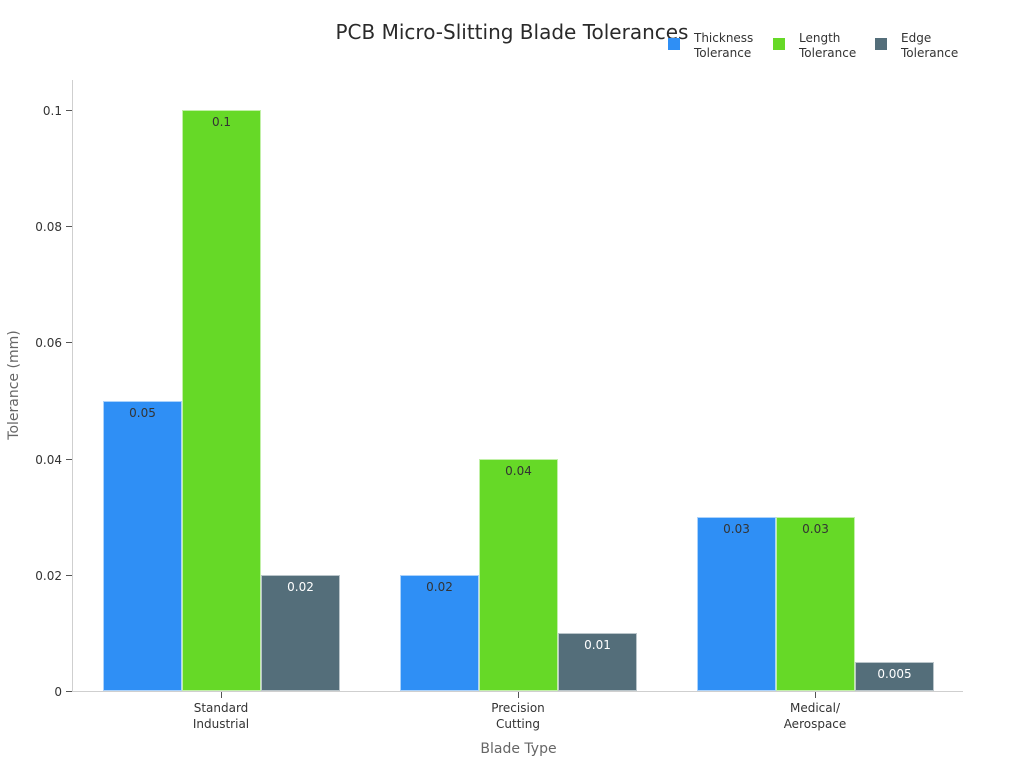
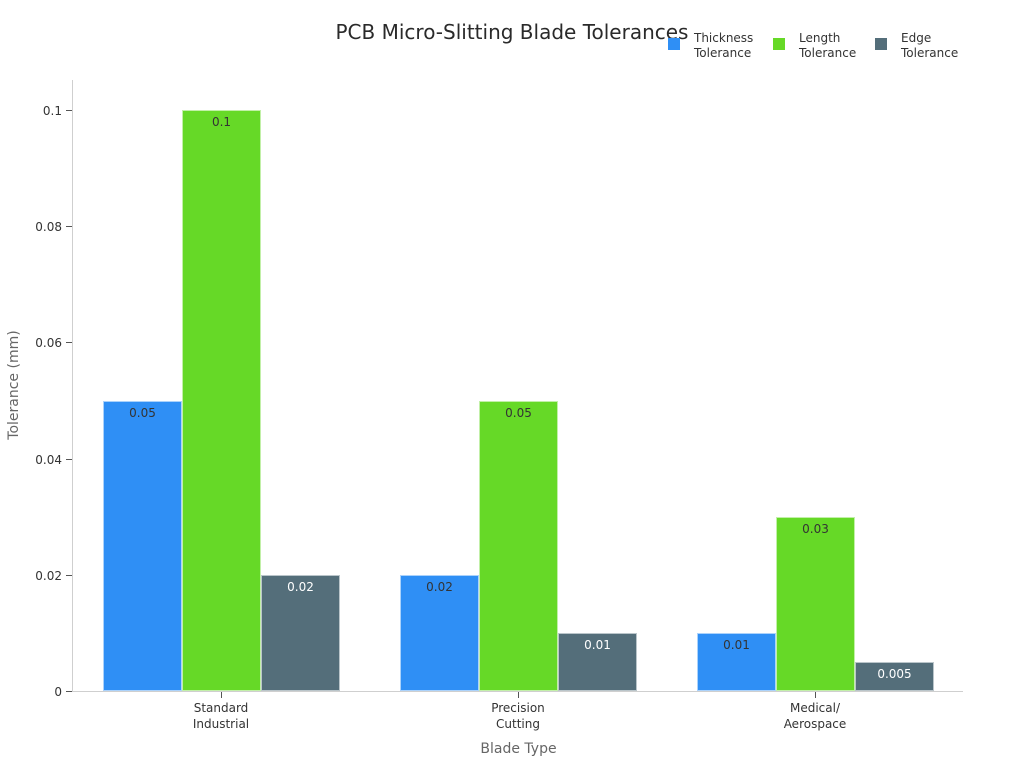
Length Tolerance/Precision Cutting: 0.04 -> 0.05
Thickness Tolerance/Medical/ Aerospace: 0.03 -> 0.01
